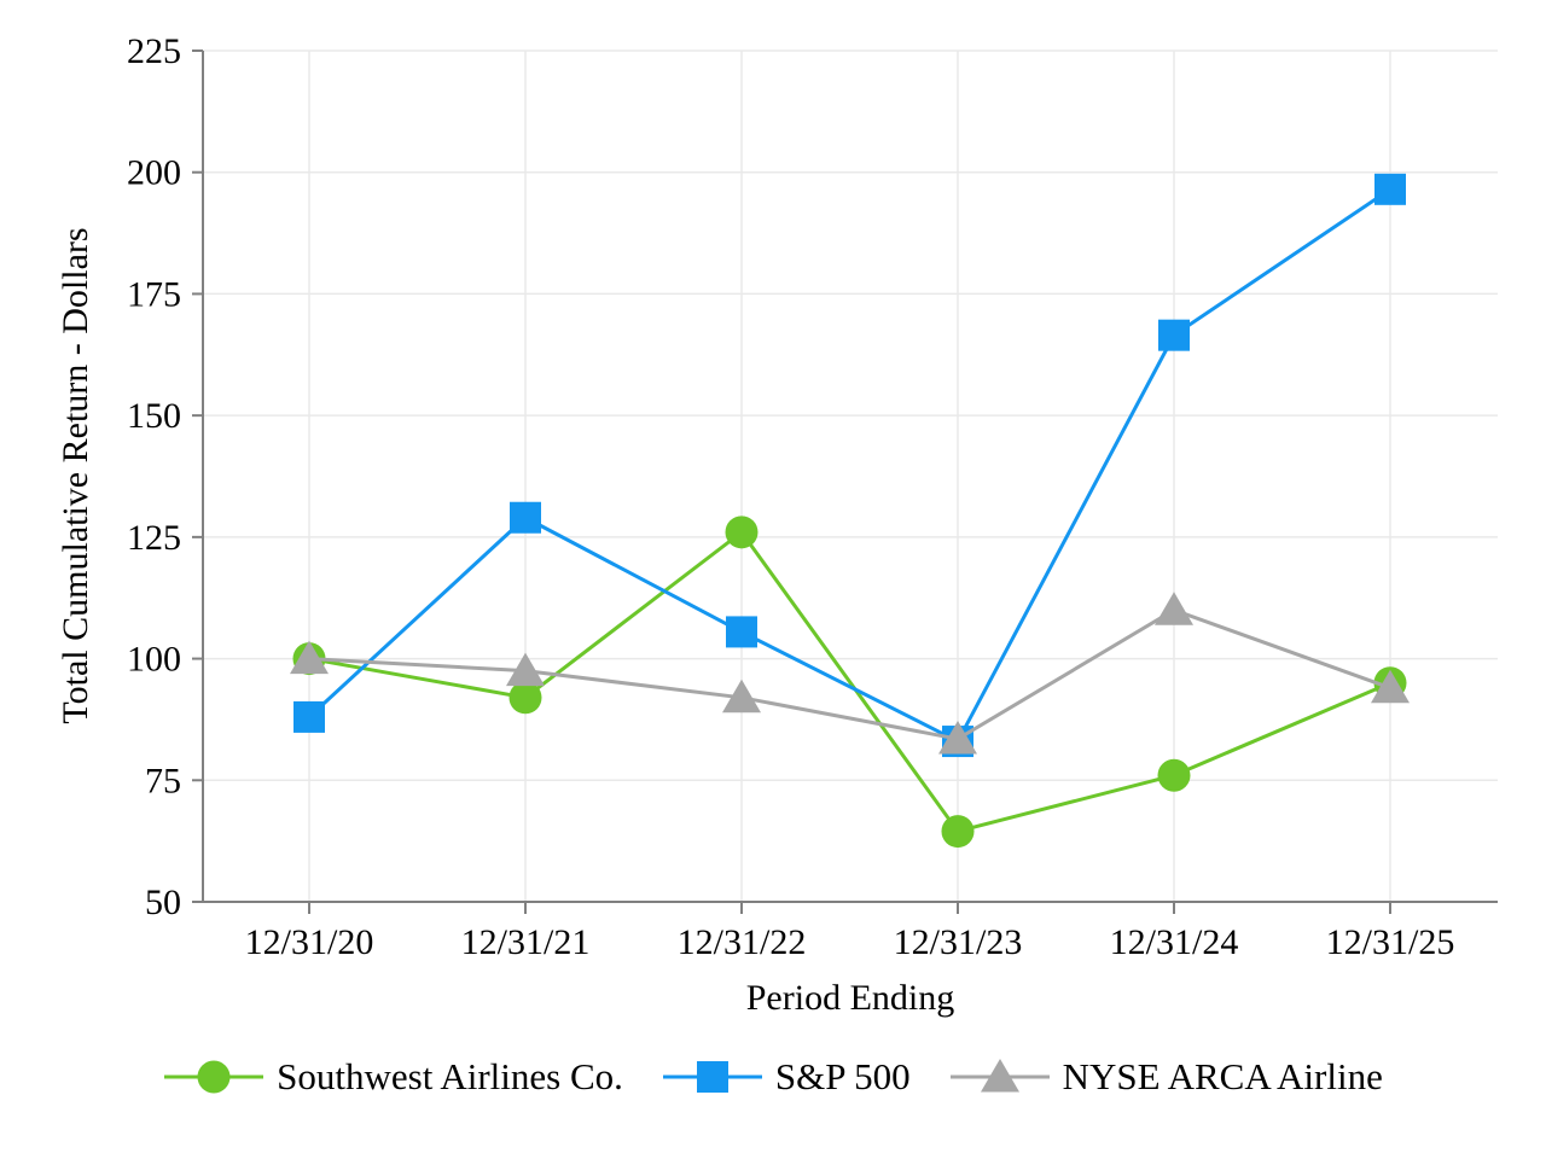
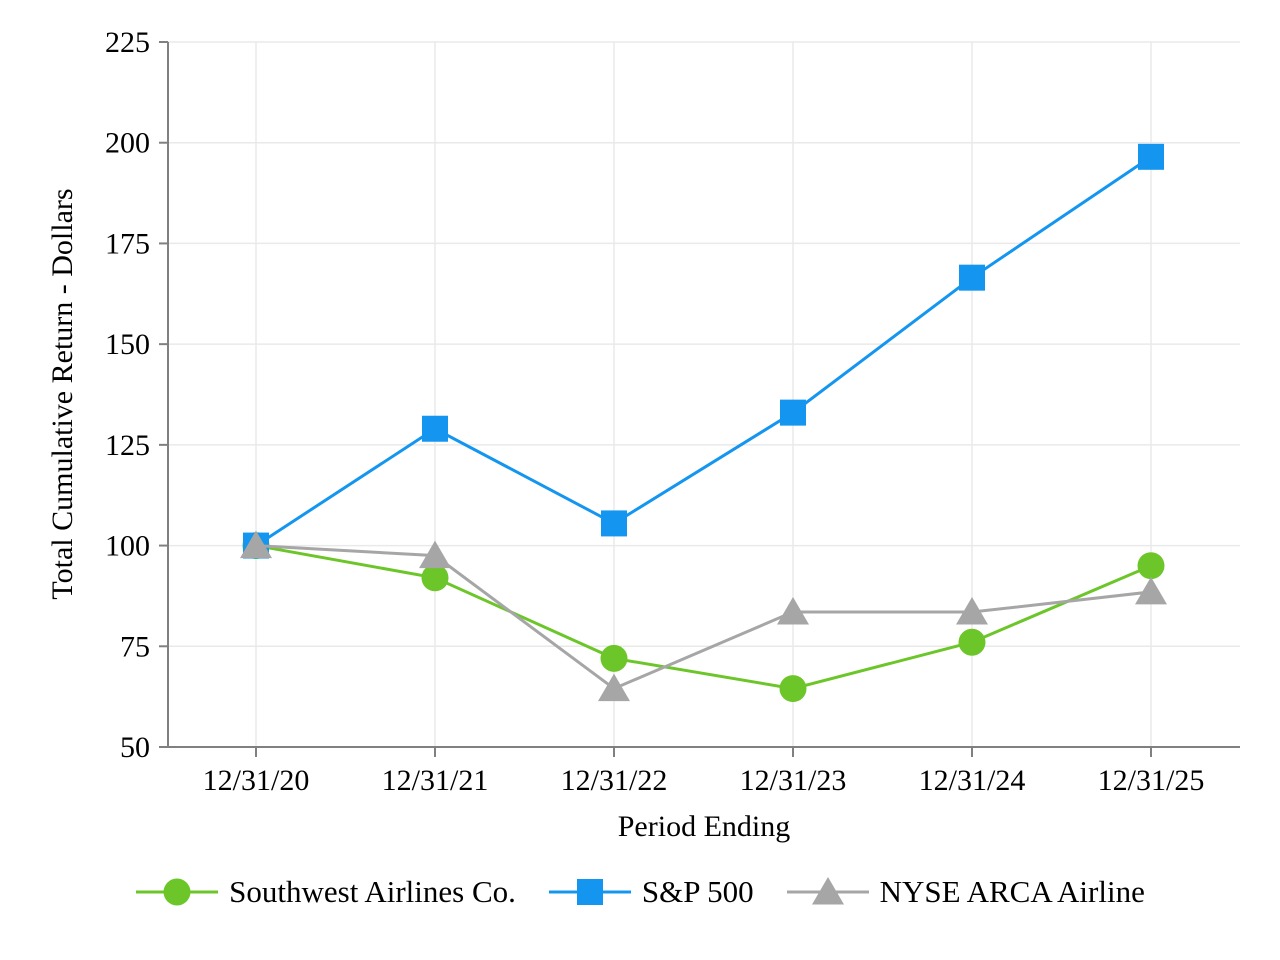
S&P 500/12/31/20: 88 -> 100
Southwest Airlines Co./12/31/22: 126 -> 72
NYSE ARCA Airline/12/31/22: 92 -> 64
S&P 500/12/31/23: 83 -> 133
NYSE ARCA Airline/12/31/24: 110 -> 84
NYSE ARCA Airline/12/31/25: 94 -> 88
